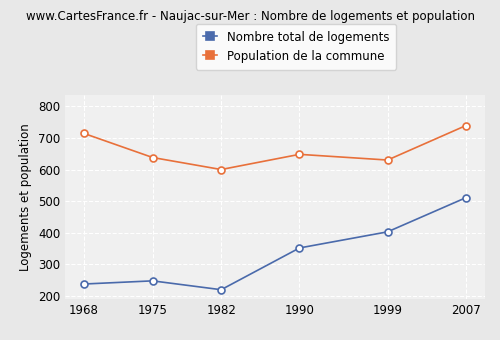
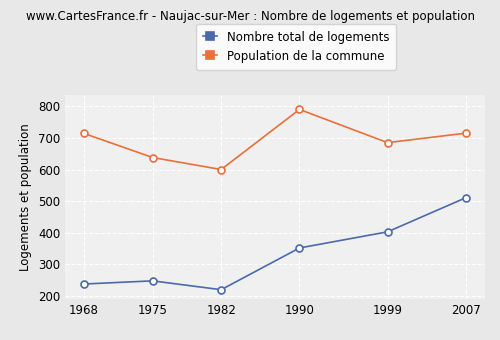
Population de la commune/1990: 648 -> 790
Population de la commune/1999: 630 -> 685
Population de la commune/2007: 739 -> 715
